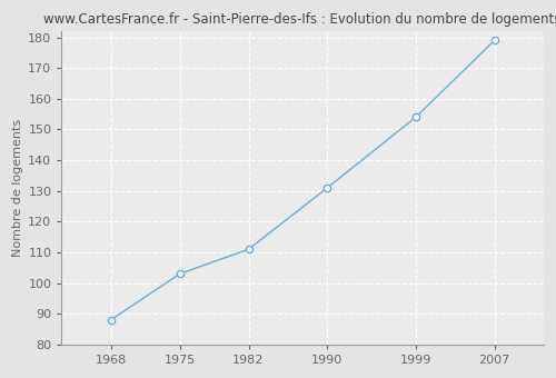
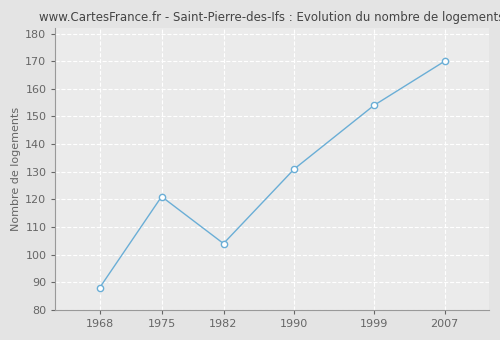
1975: 103 -> 121
1982: 111 -> 104
2007: 179 -> 170
